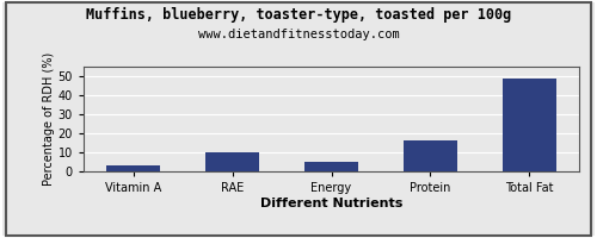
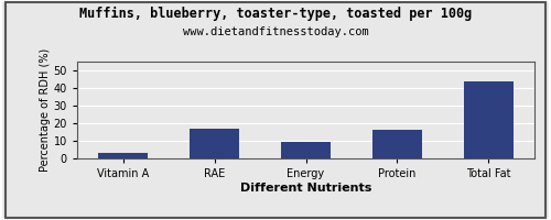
RAE: 10 -> 17
Energy: 5 -> 10
Total Fat: 49 -> 44
